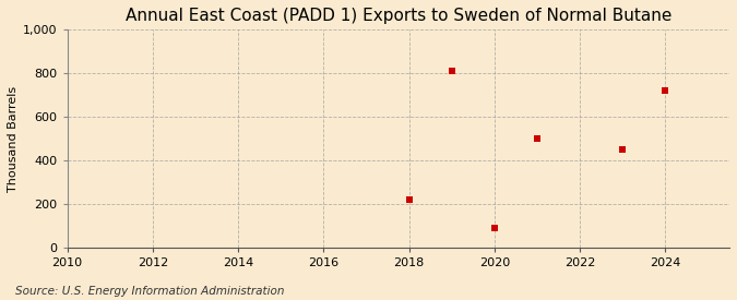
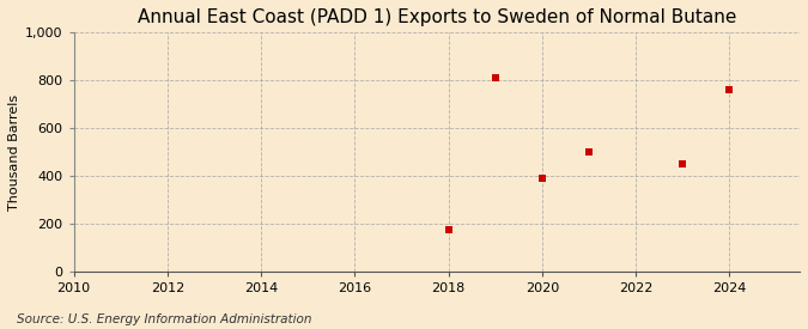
2018: 220 -> 180
2020: 90 -> 390
2024: 720 -> 760
